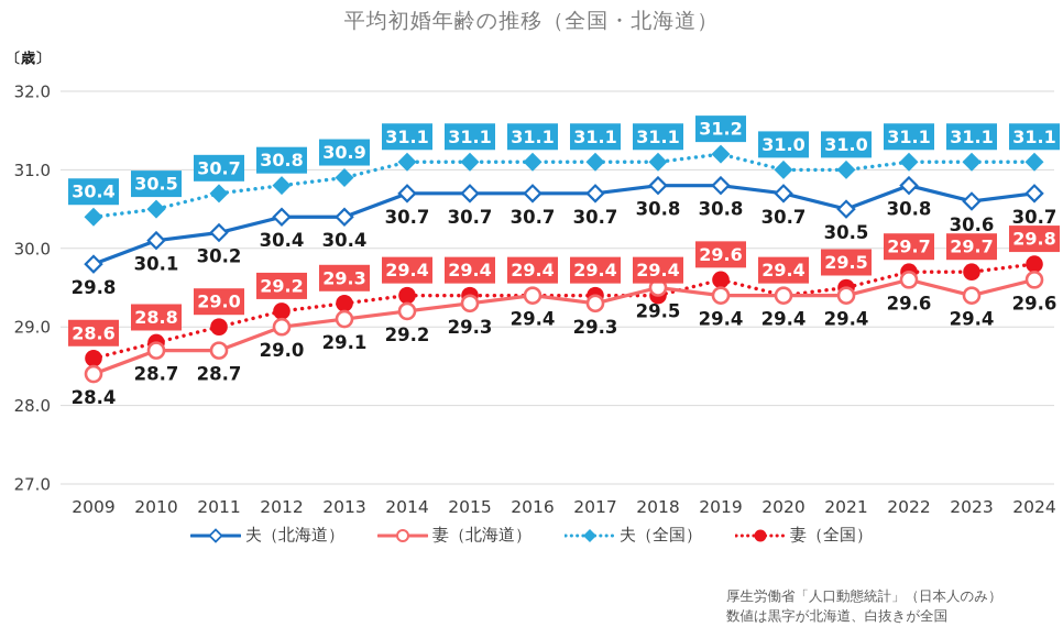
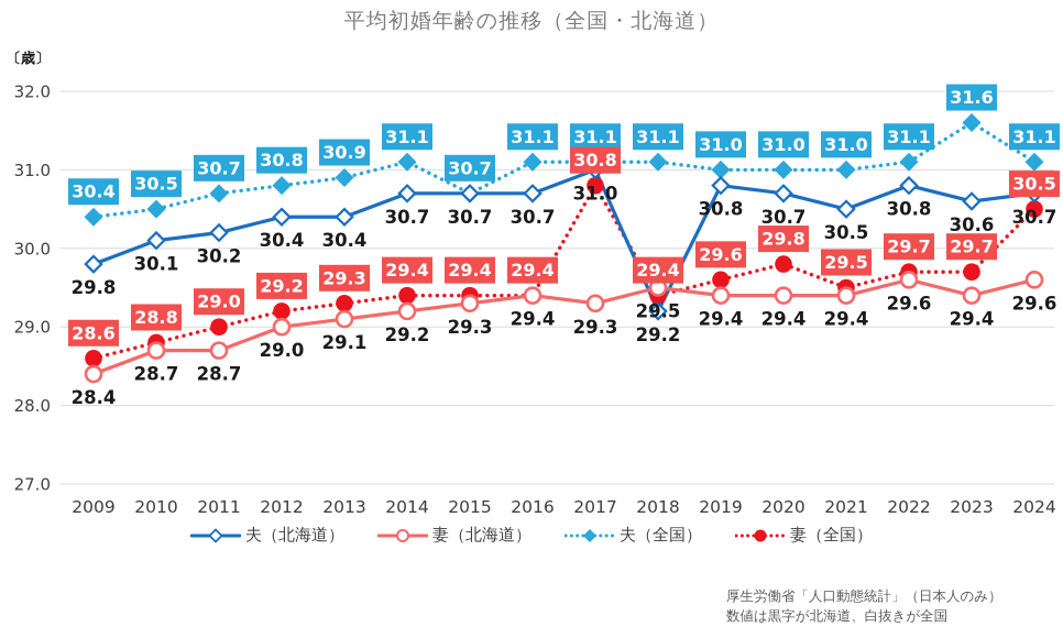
夫（全国）/2015: 31.1 -> 30.7
夫（北海道）/2017: 30.7 -> 31.0
妻（全国）/2017: 29.4 -> 30.8
夫（北海道）/2018: 30.8 -> 29.2
夫（全国）/2019: 31.2 -> 31.0
妻（全国）/2020: 29.4 -> 29.8
夫（全国）/2023: 31.1 -> 31.6
妻（全国）/2024: 29.8 -> 30.5
